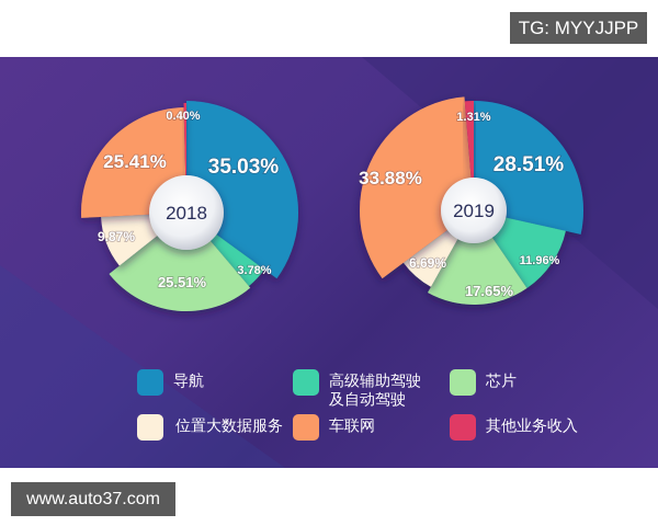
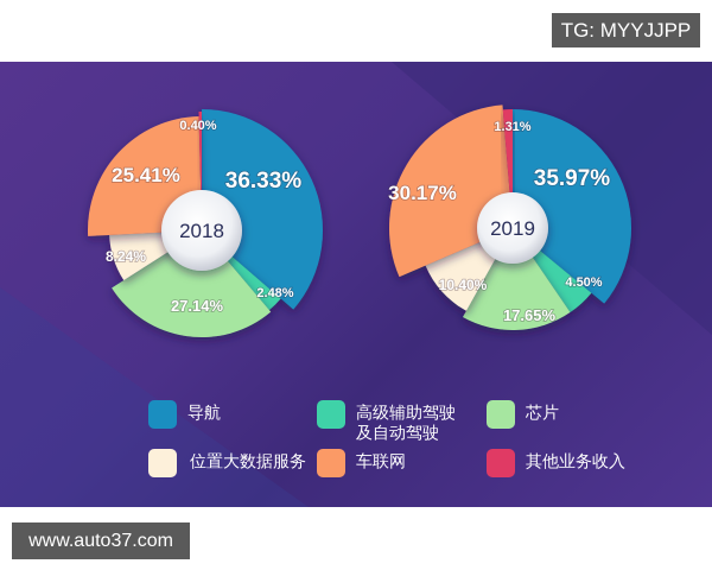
2018/导航: 35.03% -> 36.33%
2018/高级辅助驾驶及自动驾驶: 3.78% -> 2.48%
2018/芯片: 25.51% -> 27.14%
2018/位置大数据服务: 9.87% -> 8.24%
2019/导航: 28.51% -> 35.97%
2019/高级辅助驾驶及自动驾驶: 11.96% -> 4.50%
2019/位置大数据服务: 6.69% -> 10.40%
2019/车联网: 33.88% -> 30.17%
